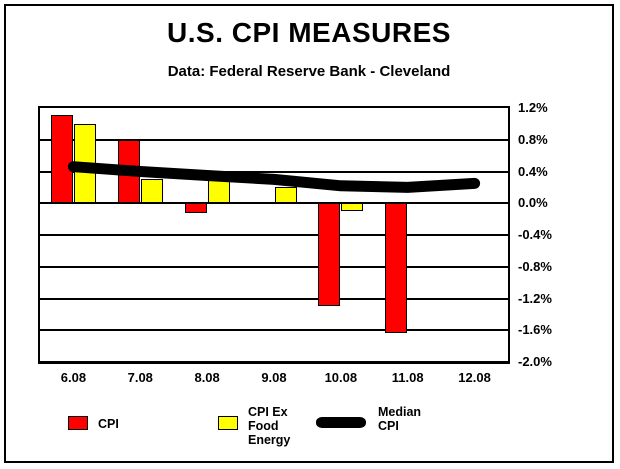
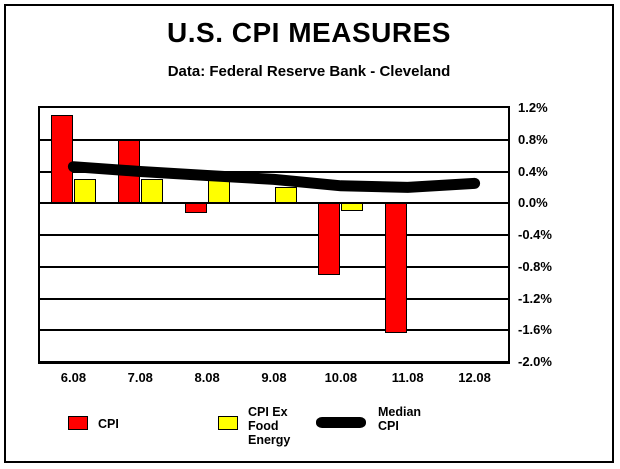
CPI Ex Food Energy/6.08: 1.0% -> 0.3%
CPI/10.08: -1.3% -> -0.9%
